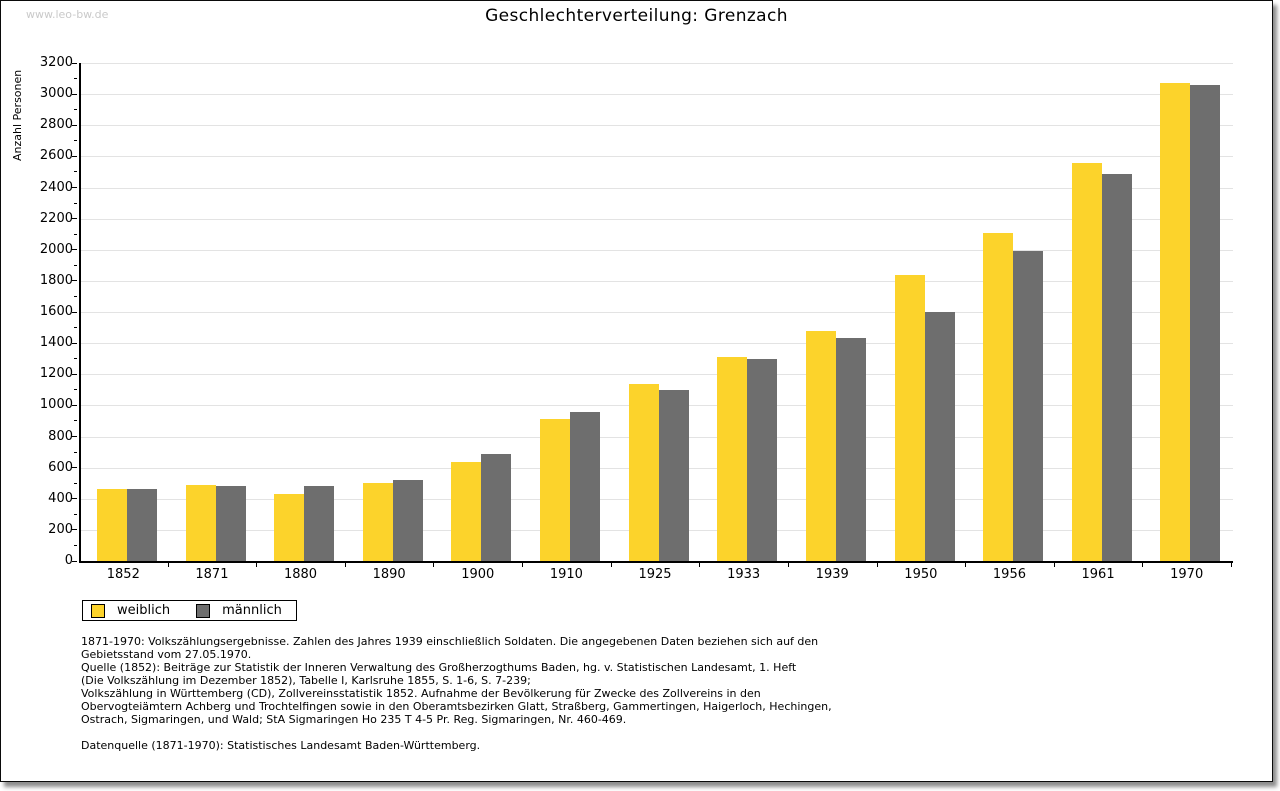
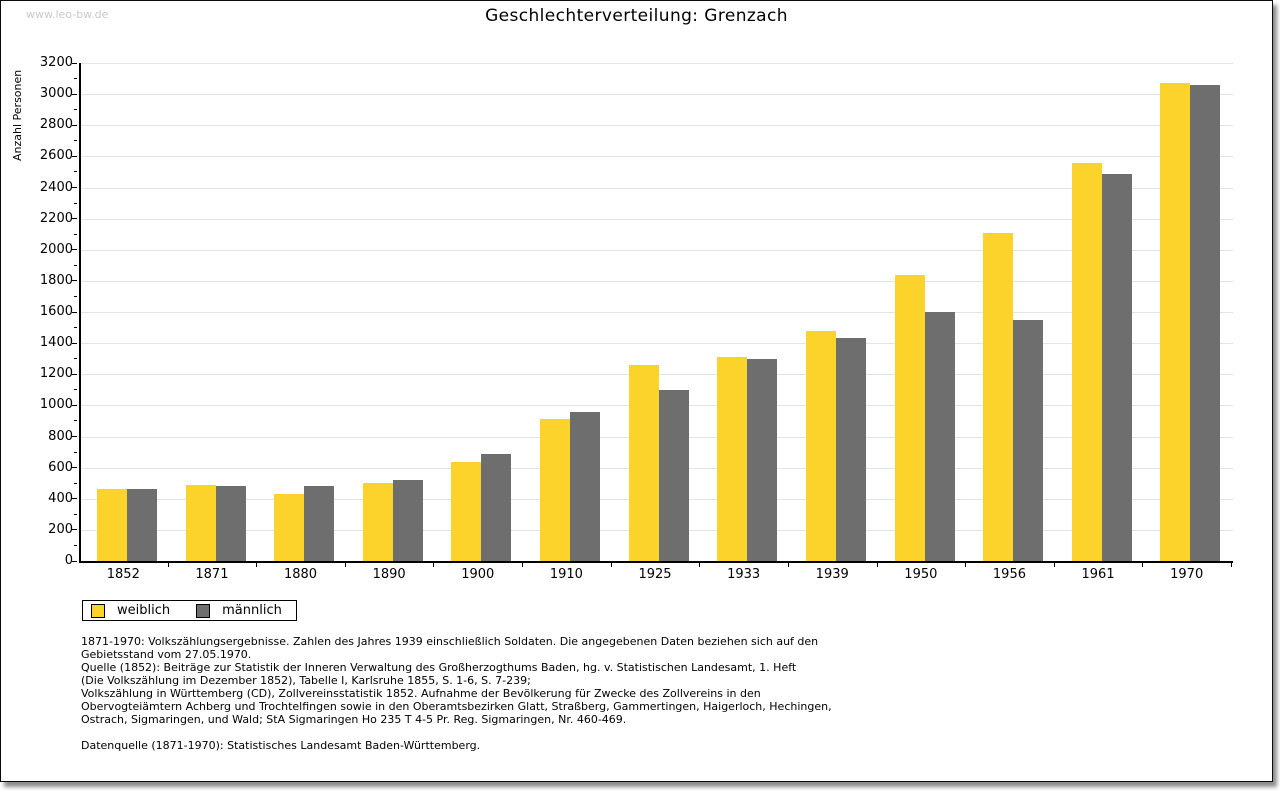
weiblich/1925: 1140 -> 1260
männlich/1956: 2000 -> 1550
